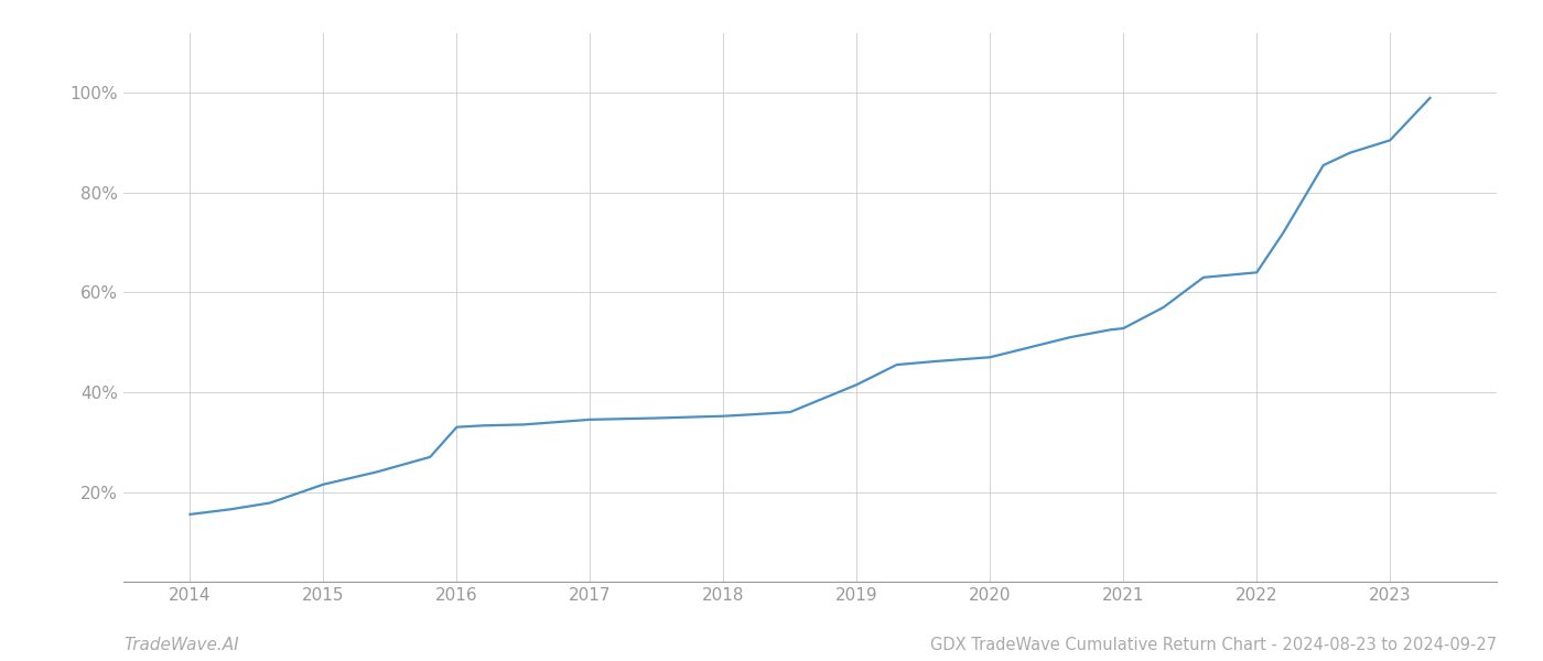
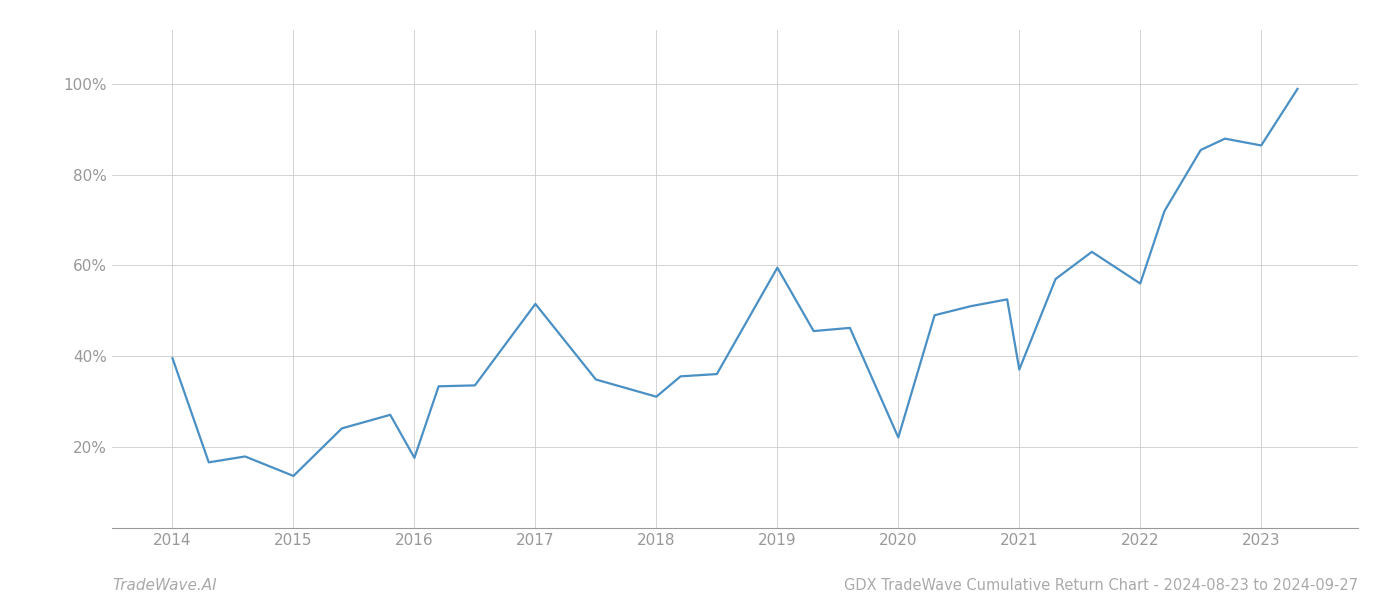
2014: 15.5% -> 39.5%
2015: 21.5% -> 13.5%
2016: 33.0% -> 17.5%
2017: 34.5% -> 51.5%
2018: 35.2% -> 31.0%
2019: 41.5% -> 59.5%
2020: 47.0% -> 22.0%
2021: 52.8% -> 37.0%
2022: 64.0% -> 56.0%
2023: 90.5% -> 86.5%
